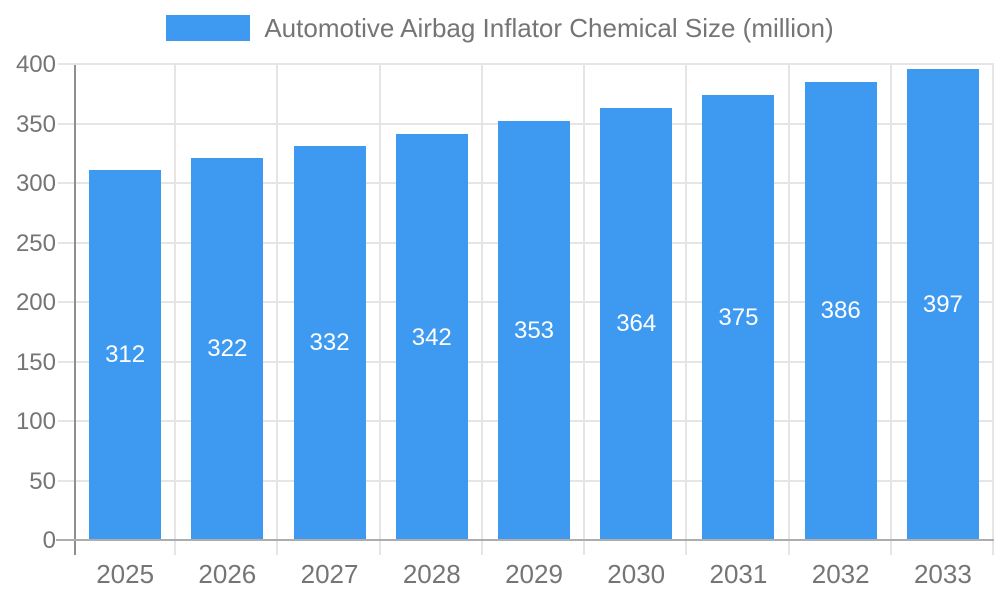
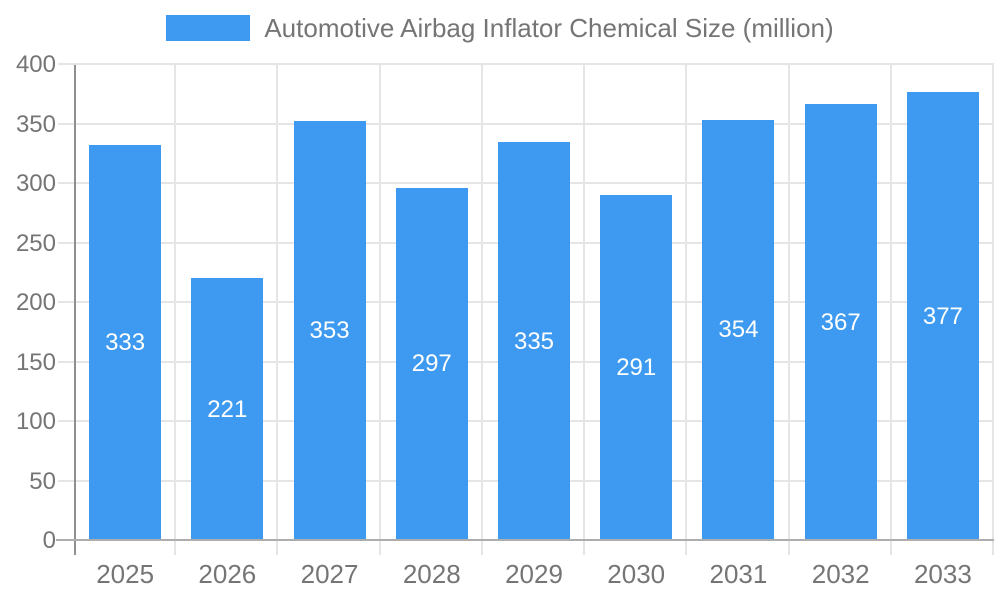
2025: 312 -> 333
2026: 322 -> 221
2027: 332 -> 353
2028: 342 -> 297
2029: 353 -> 335
2030: 364 -> 291
2031: 375 -> 354
2032: 386 -> 367
2033: 397 -> 377
